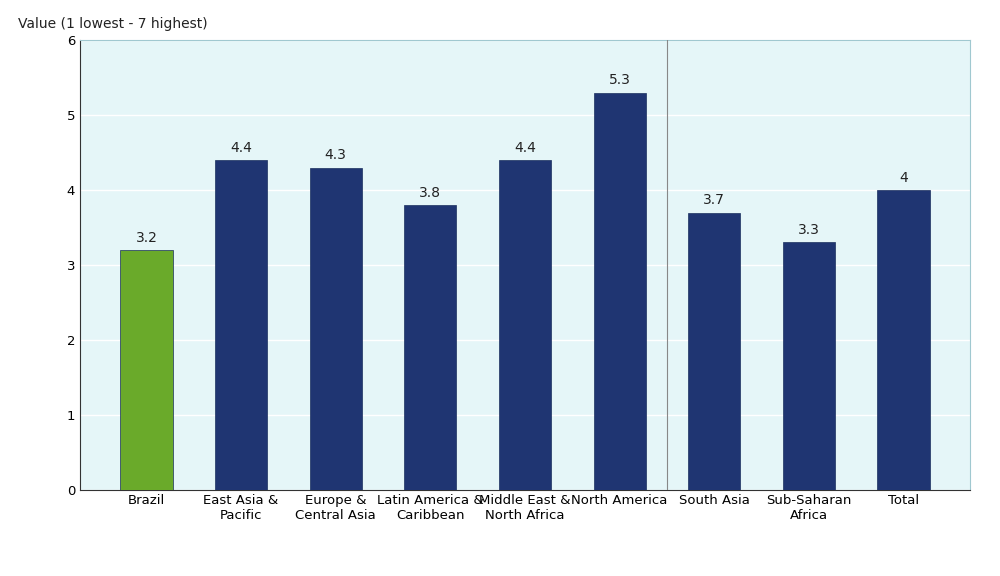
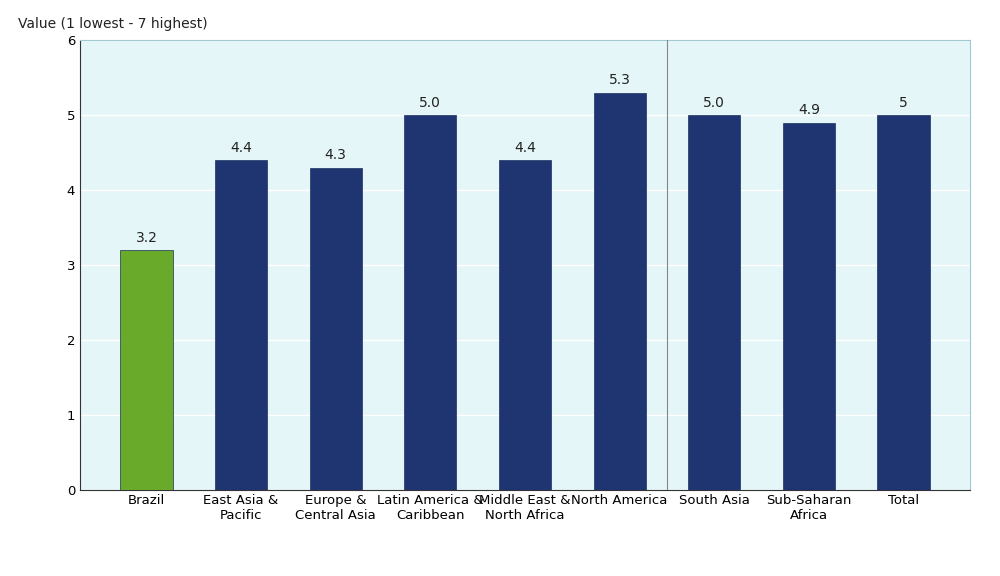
Latin America & Caribbean: 4 -> 5
South Asia: 4 -> 5
Sub-Saharan Africa: 3.3 -> 4.9
Total: 4 -> 5
